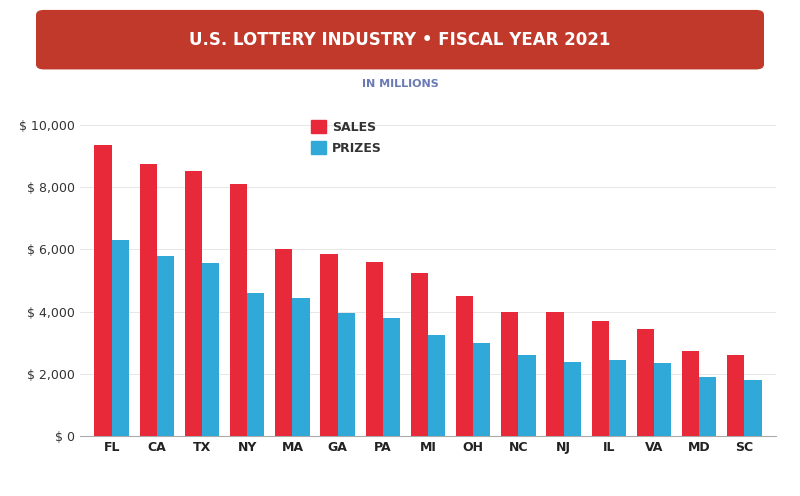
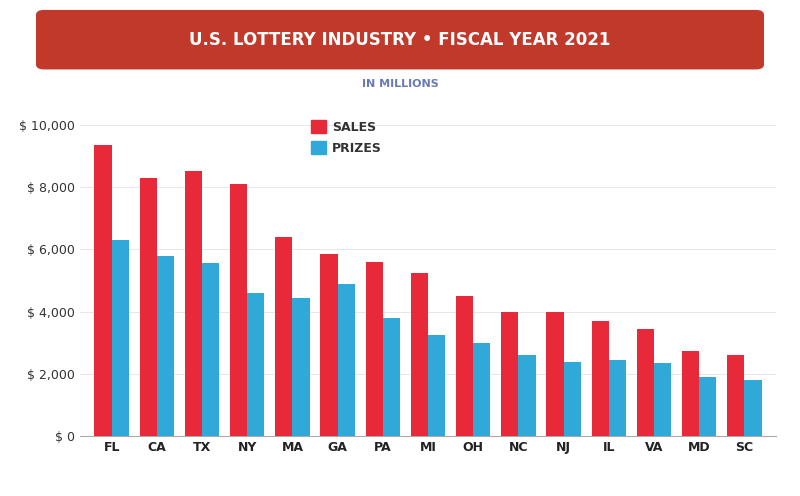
SALES/CA: $ 8,750 -> $ 8,300
SALES/MA: $ 6,000 -> $ 6,400
PRIZES/GA: $ 3,950 -> $ 4,900
